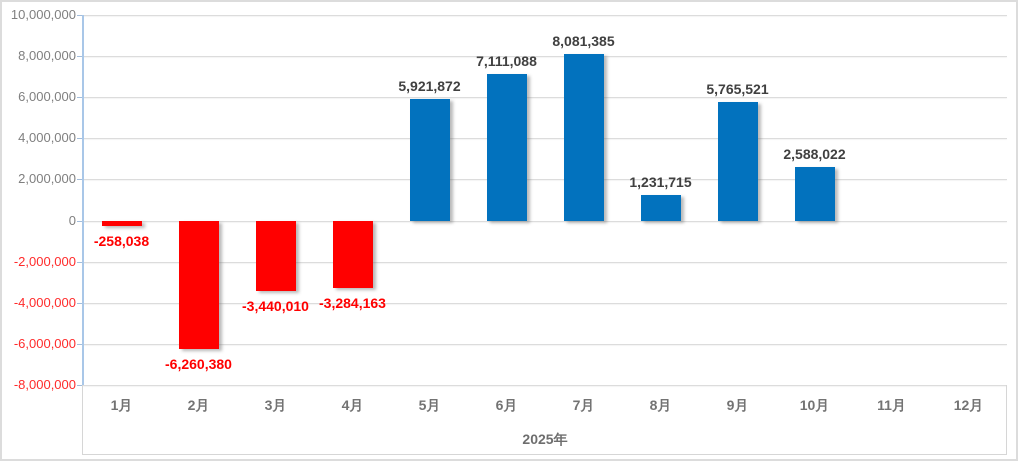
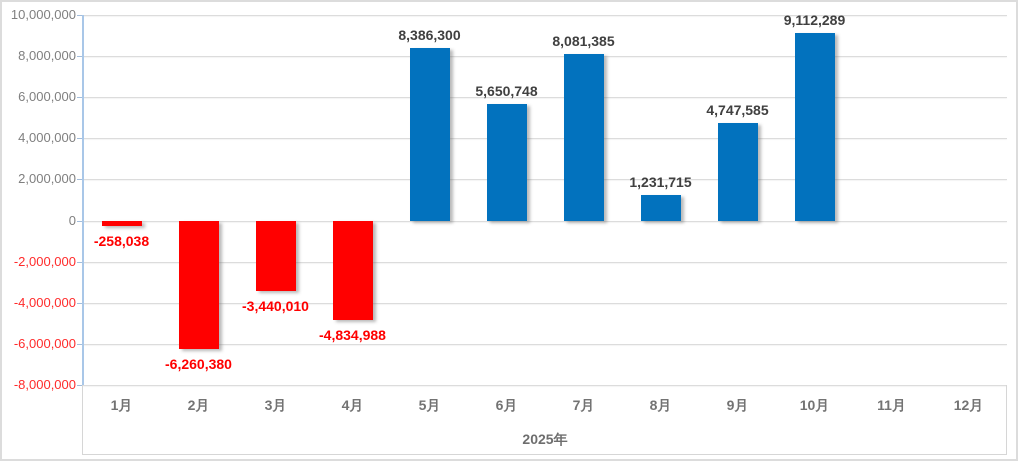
4月: -3,284,163 -> -4,834,988
5月: 5,921,872 -> 8,386,300
6月: 7,111,088 -> 5,650,748
9月: 5,765,521 -> 4,747,585
10月: 2,588,022 -> 9,112,289
